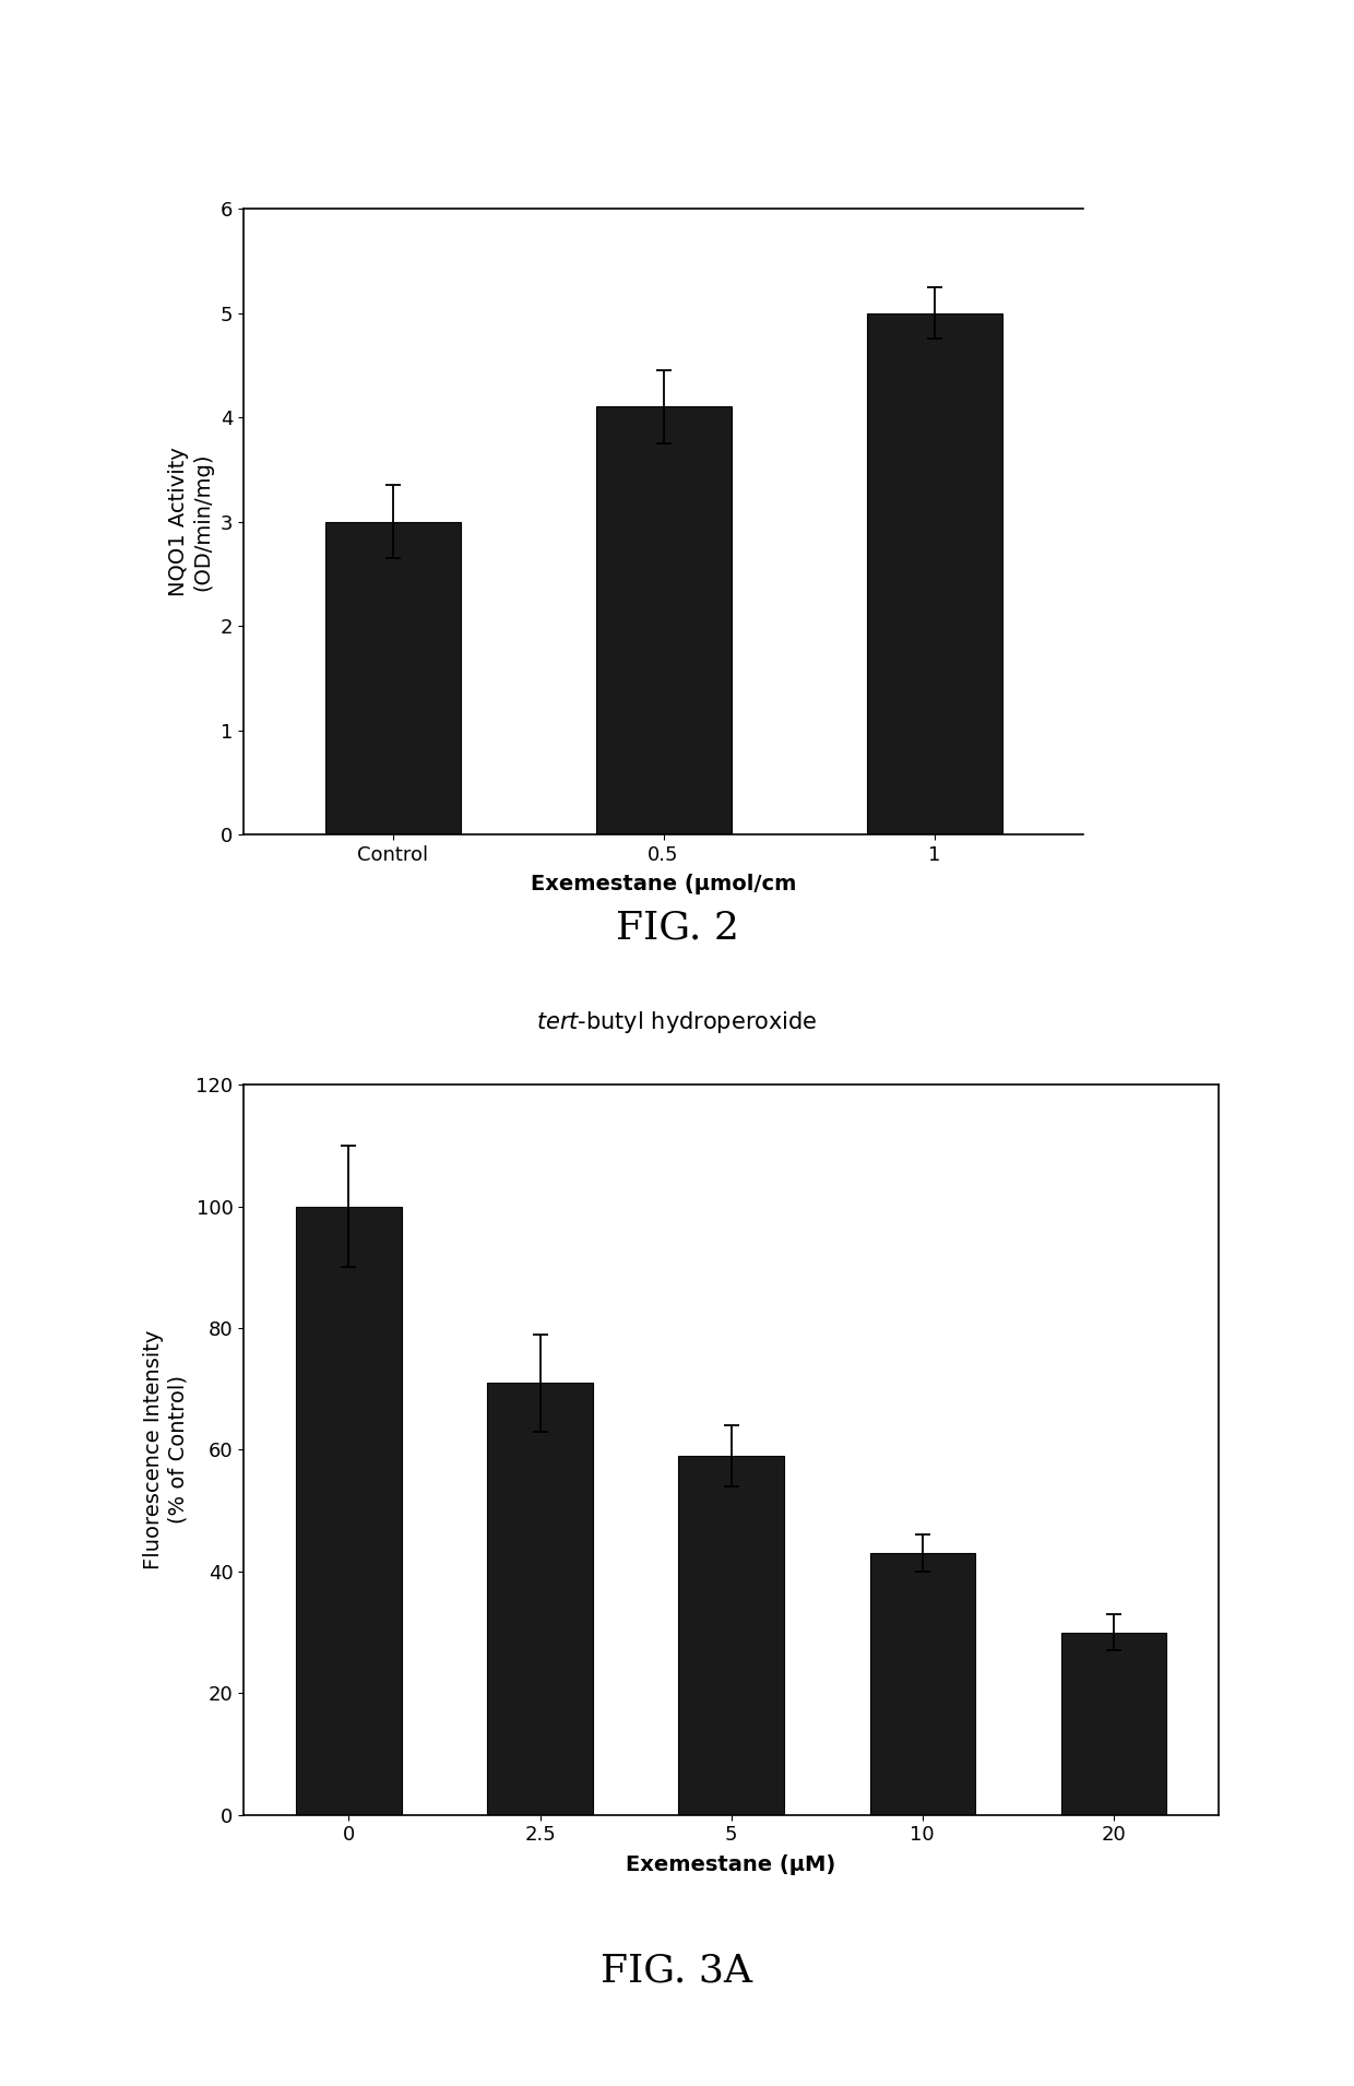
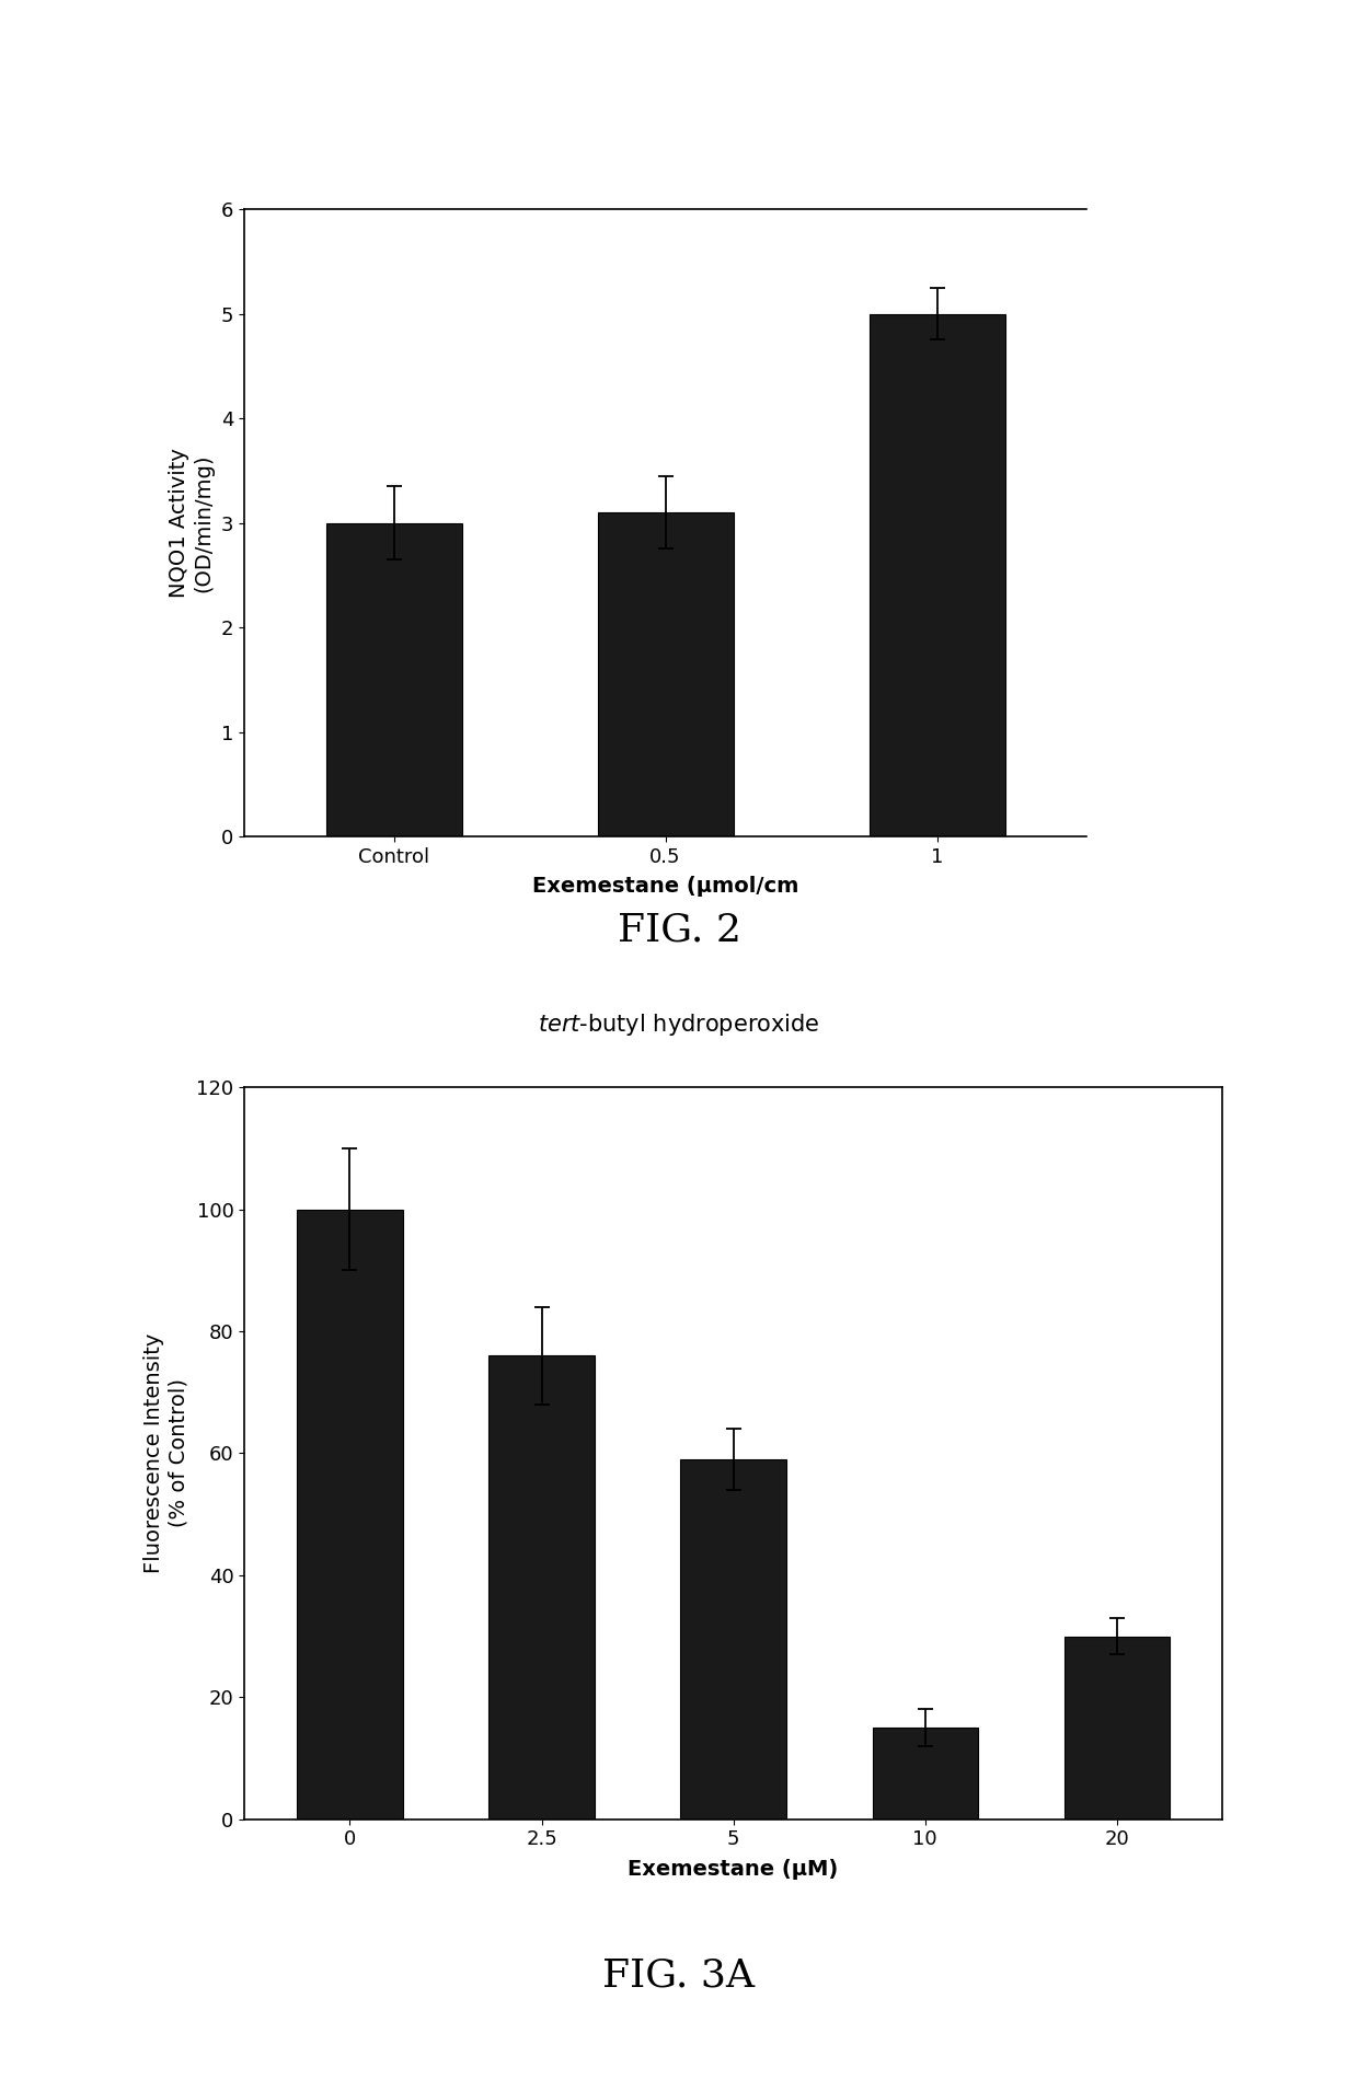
0.5: 4.1 -> 3.1
2.5: 71 -> 76
10: 43 -> 15
